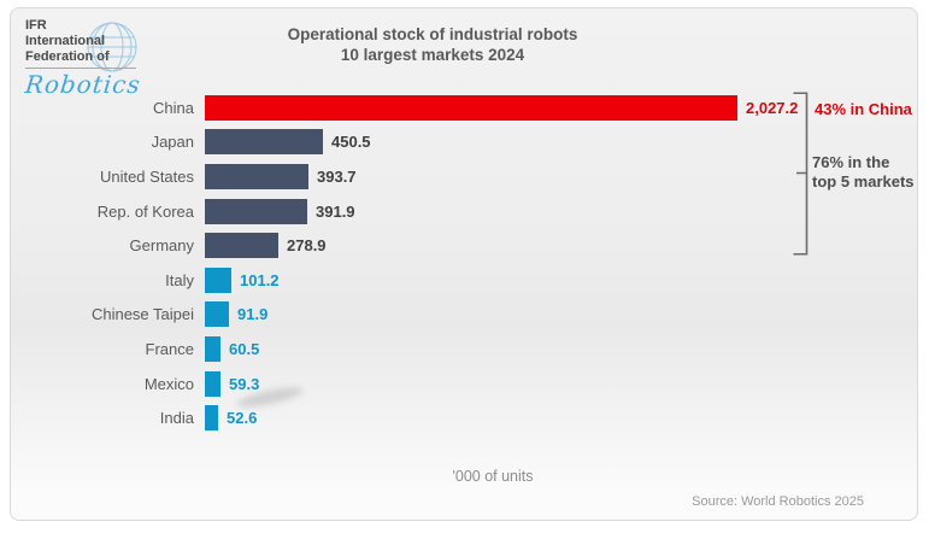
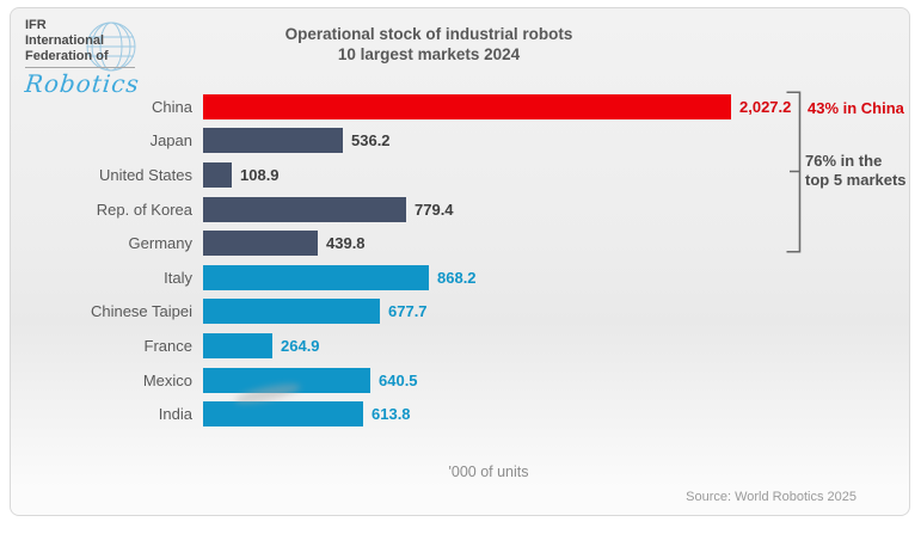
Japan: 450.5 -> 536.2
United States: 393.7 -> 108.9
Rep. of Korea: 391.9 -> 779.4
Germany: 278.9 -> 439.8
Italy: 101.2 -> 868.2
Chinese Taipei: 91.9 -> 677.7
France: 60.5 -> 264.9
Mexico: 59.3 -> 640.5
India: 52.6 -> 613.8
